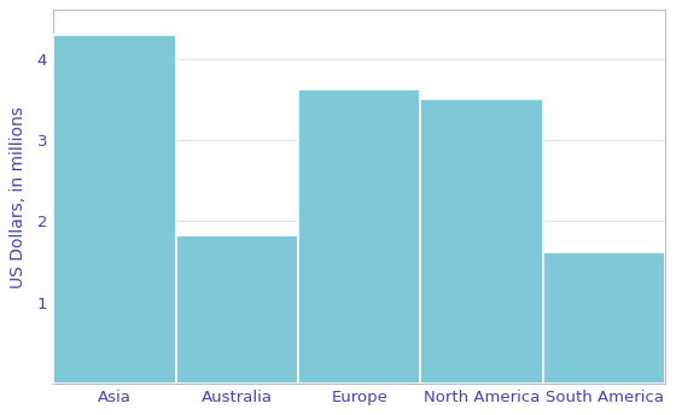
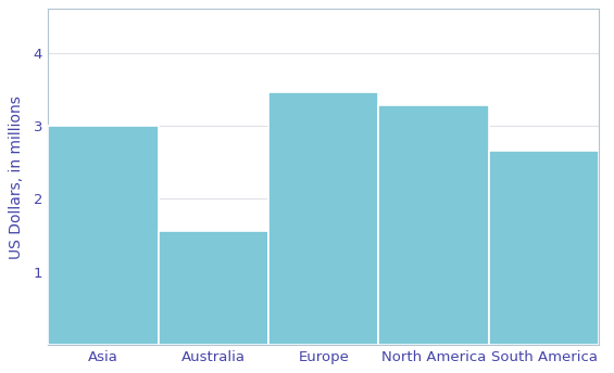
Asia: 4.30 -> 3.00
Australia: 1.82 -> 1.56
Europe: 3.62 -> 3.46
North America: 3.50 -> 3.28
South America: 1.62 -> 2.66
